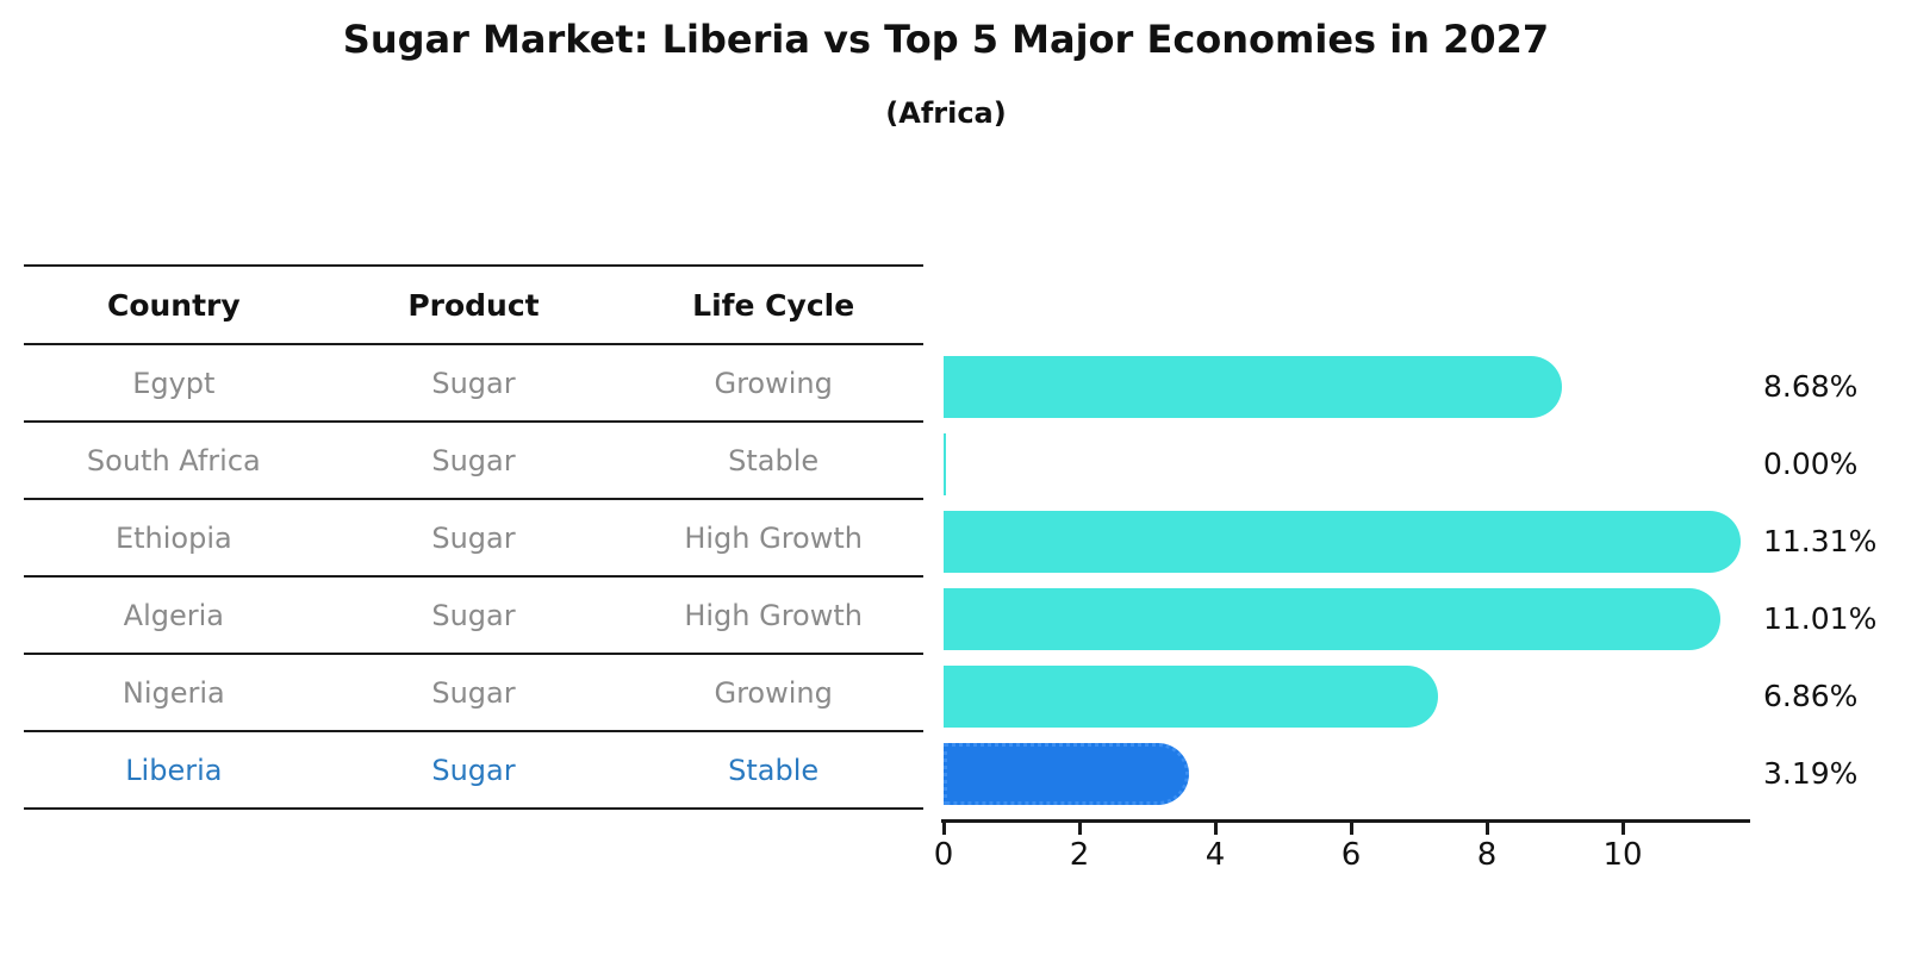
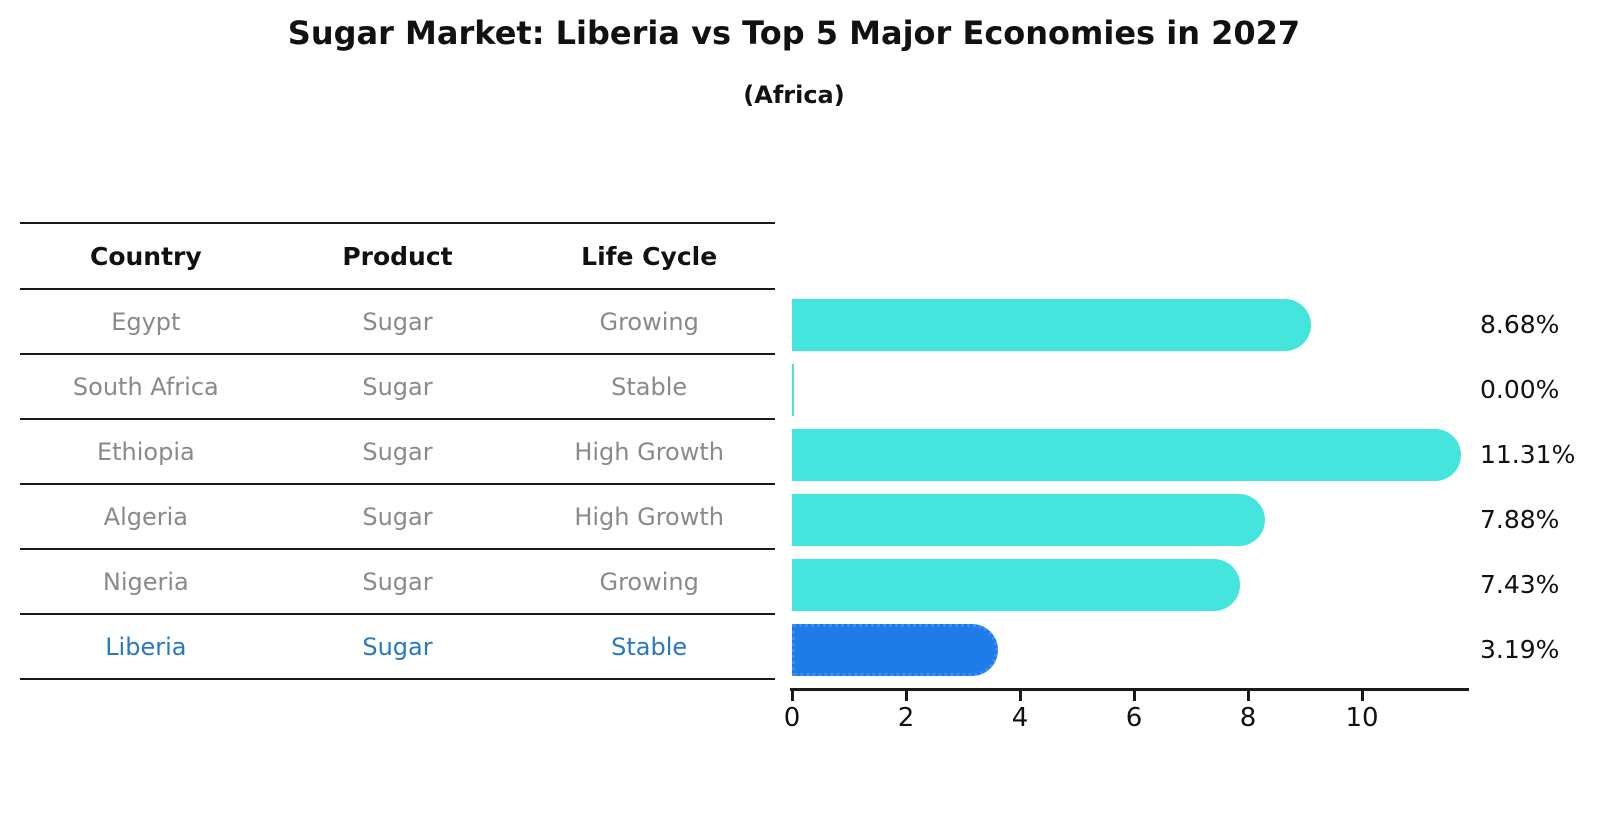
Algeria: 11.01% -> 7.88%
Nigeria: 6.86% -> 7.43%
